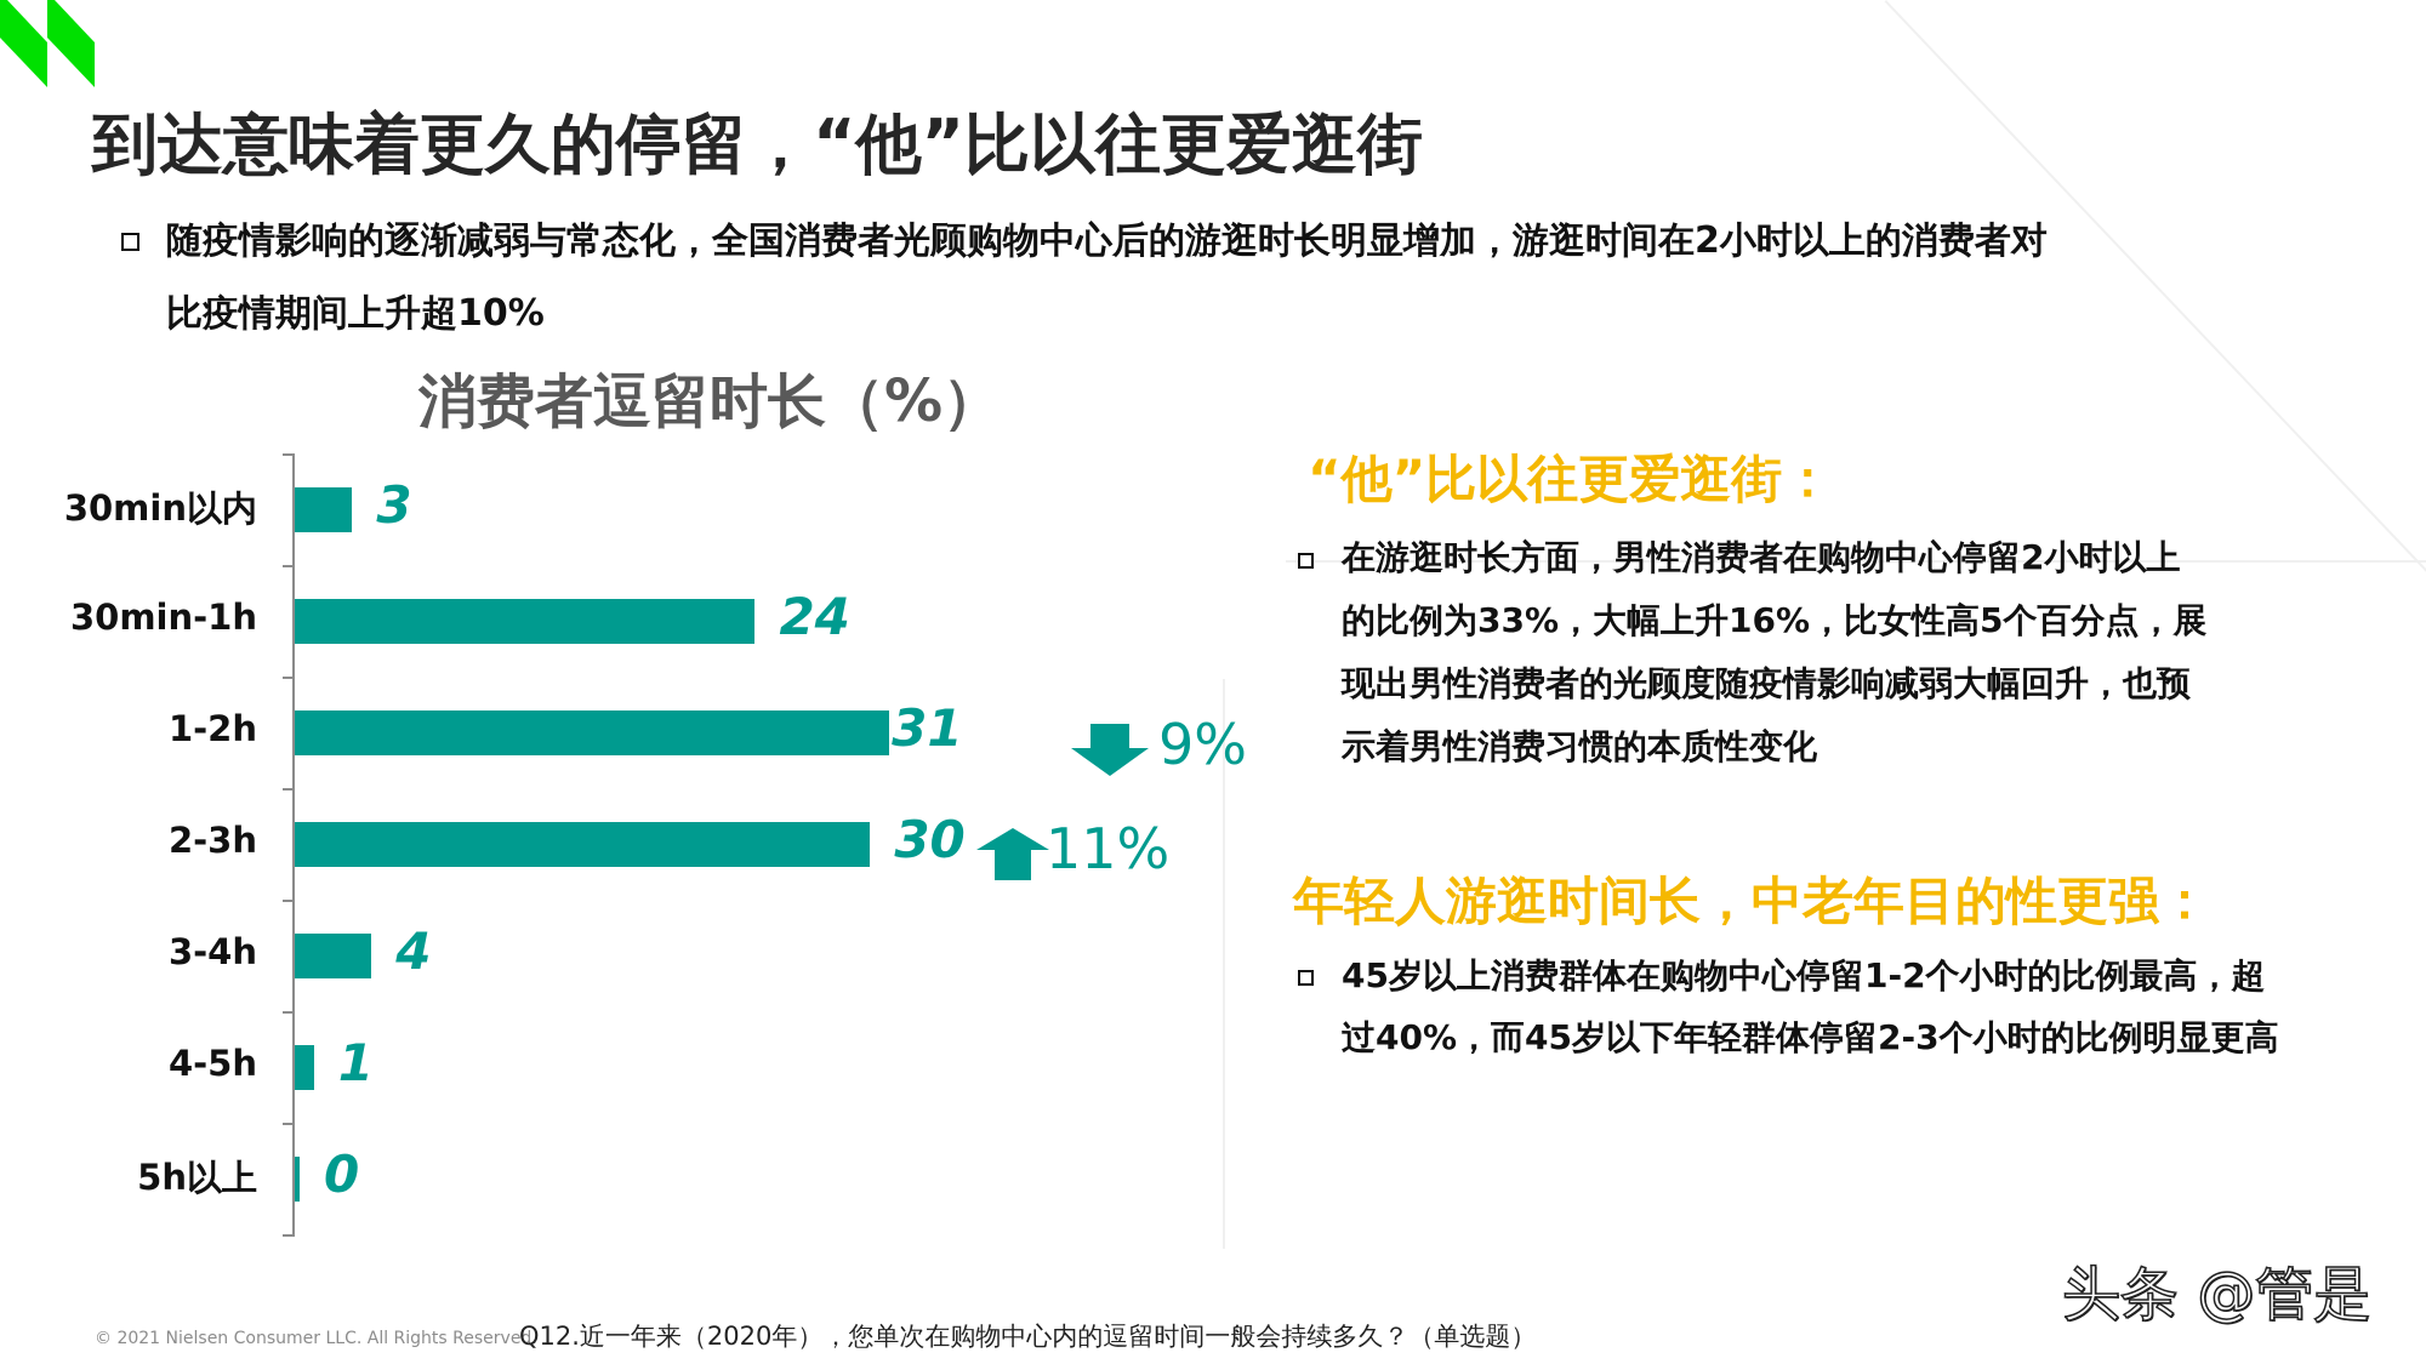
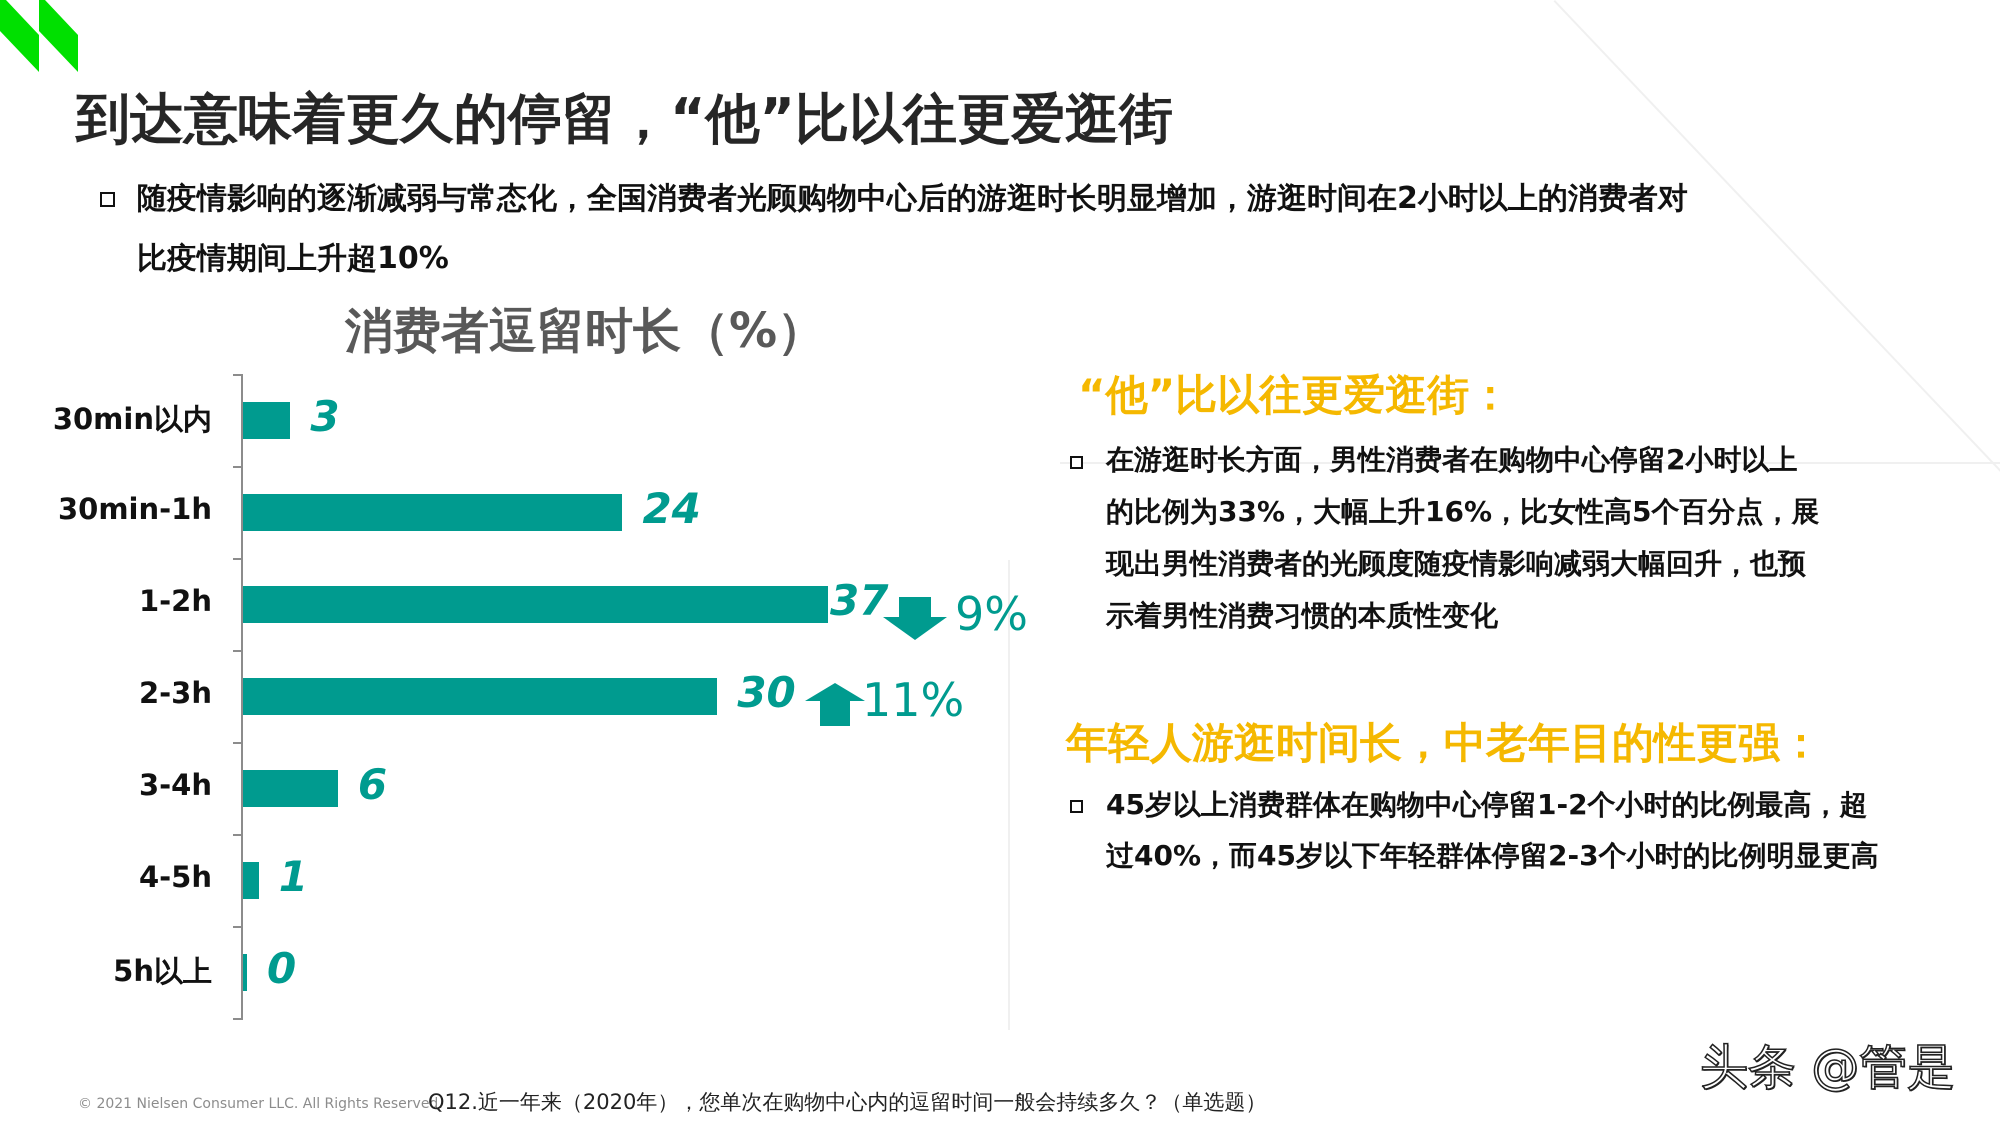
1-2h: 31 -> 37
3-4h: 4 -> 6
